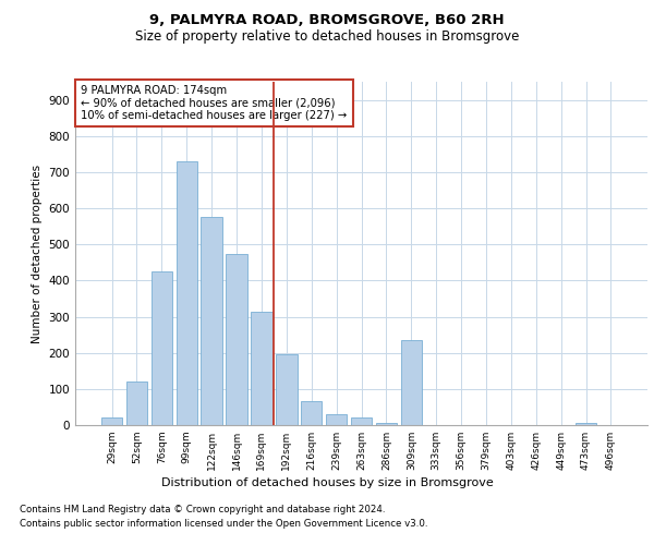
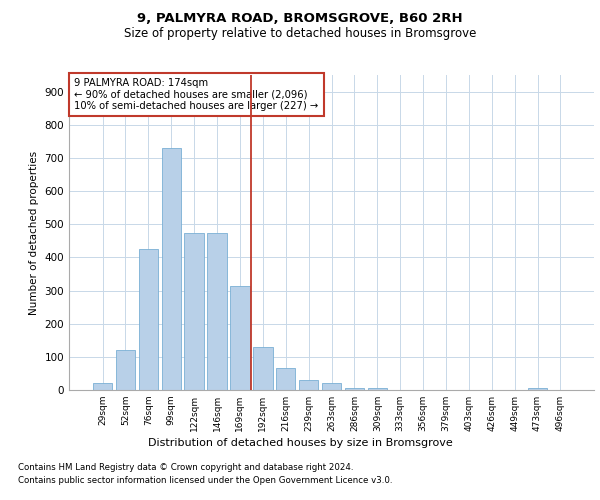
122sqm: 575 -> 475
192sqm: 195 -> 130
309sqm: 235 -> 5
